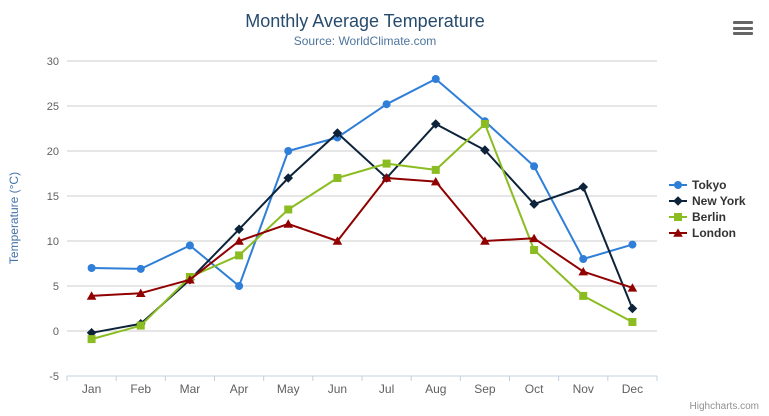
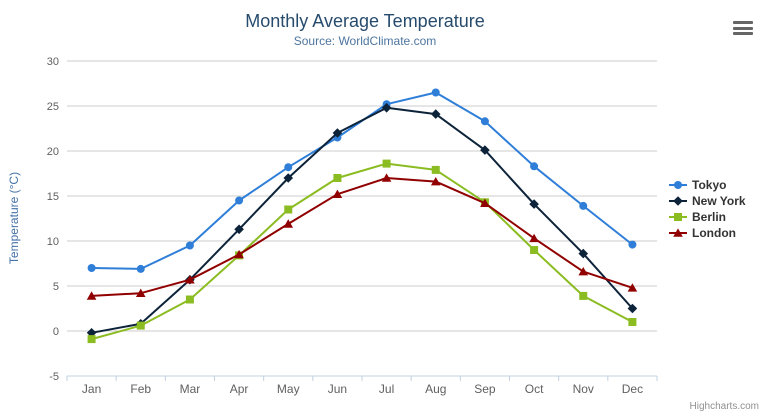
Berlin/Mar: 6 -> 4
Tokyo/Apr: 5 -> 14
London/Apr: 10 -> 8
Tokyo/May: 20 -> 18
London/Jun: 10 -> 15
New York/Jul: 17 -> 25
Tokyo/Aug: 28 -> 26
New York/Aug: 23 -> 24
Berlin/Sep: 23 -> 14
London/Sep: 10 -> 14
Tokyo/Nov: 8 -> 14
New York/Nov: 16 -> 9
